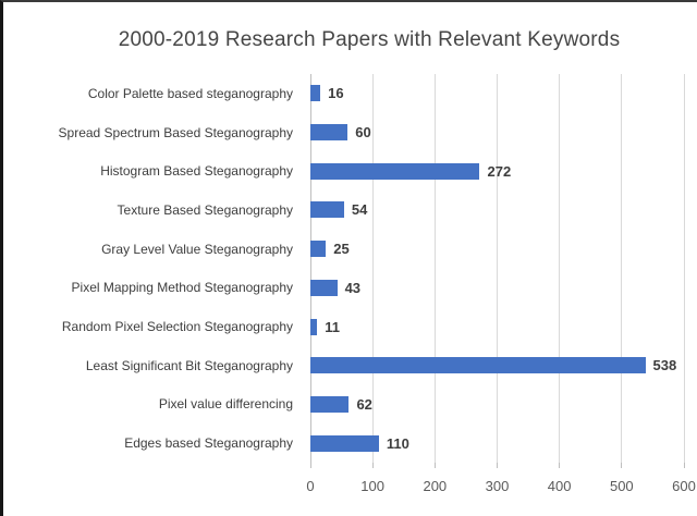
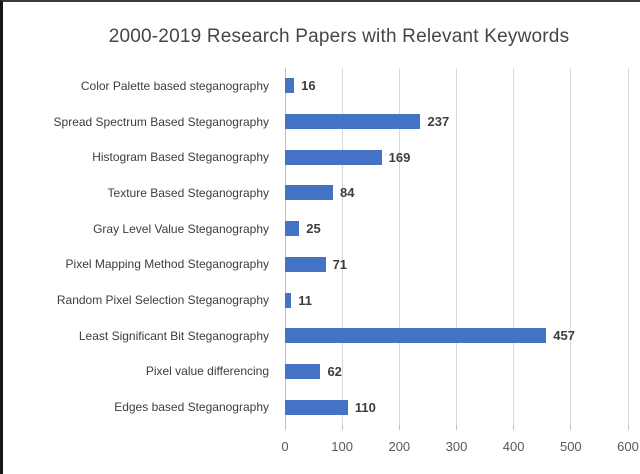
Spread Spectrum Based Steganography: 60 -> 237
Histogram Based Steganography: 272 -> 169
Texture Based Steganography: 54 -> 84
Pixel Mapping Method Steganography: 43 -> 71
Least Significant Bit Steganography: 538 -> 457
